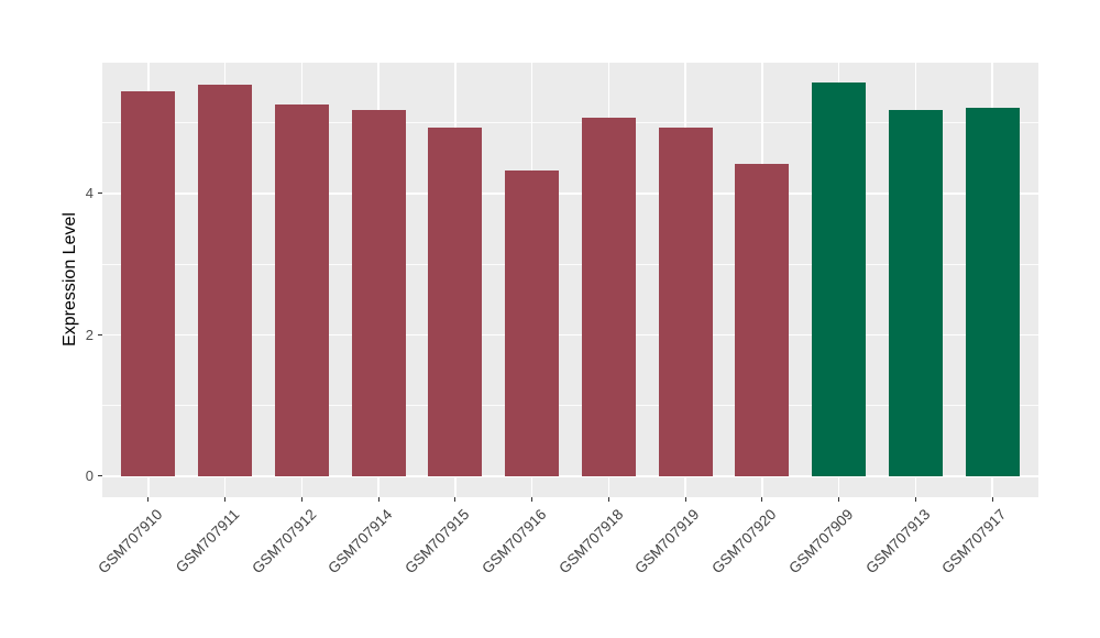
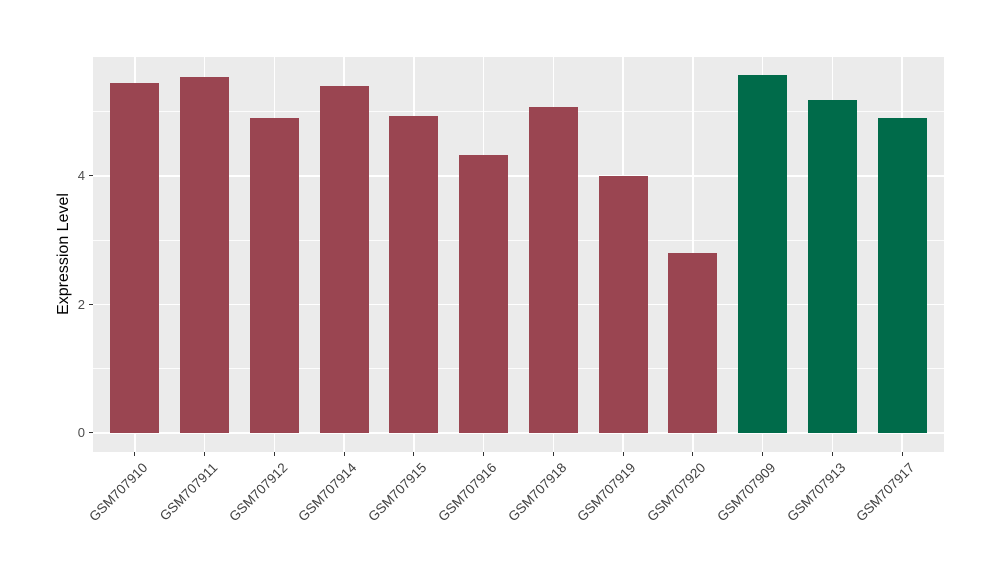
GSM707912: 5.3 -> 4.9
GSM707914: 5.2 -> 5.4
GSM707919: 4.9 -> 4.0
GSM707920: 4.4 -> 2.8
GSM707917: 5.2 -> 4.9
